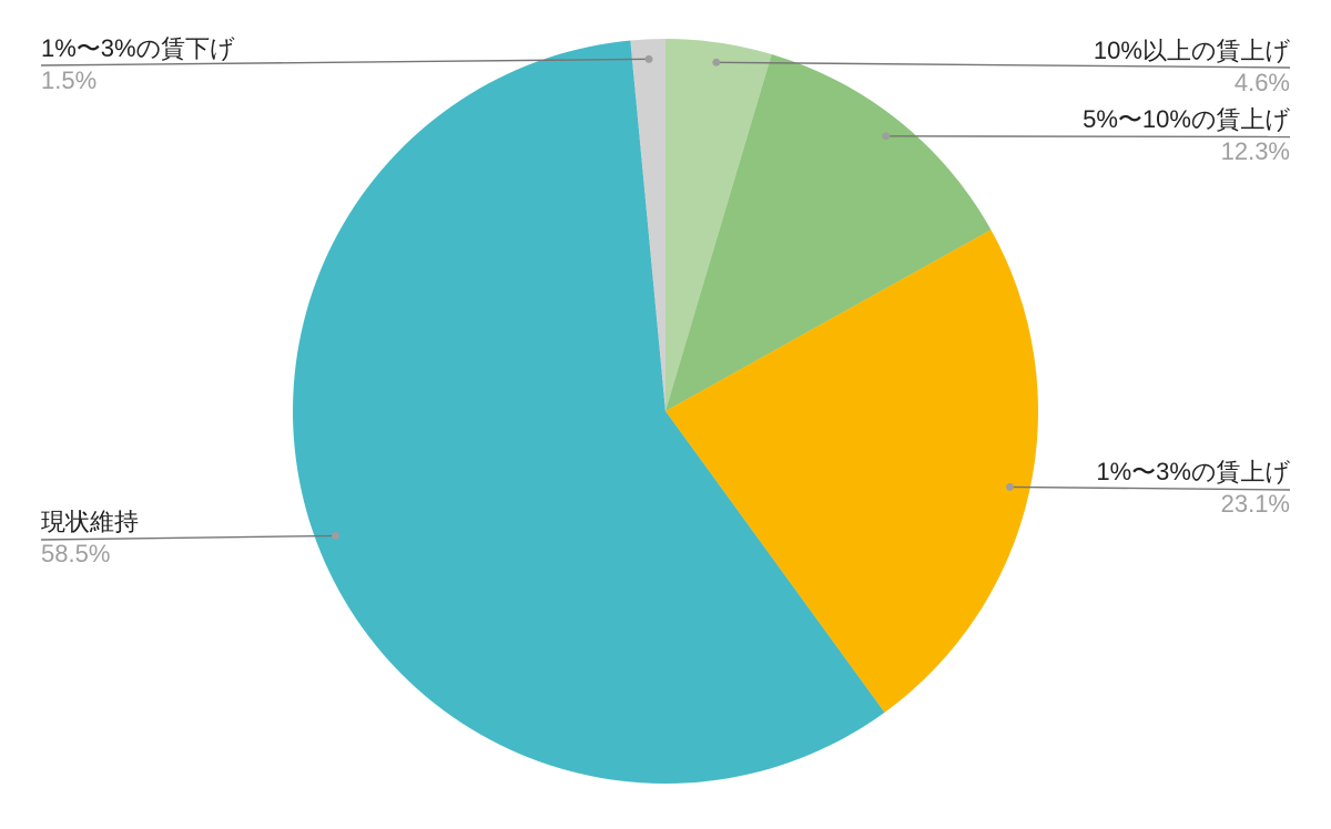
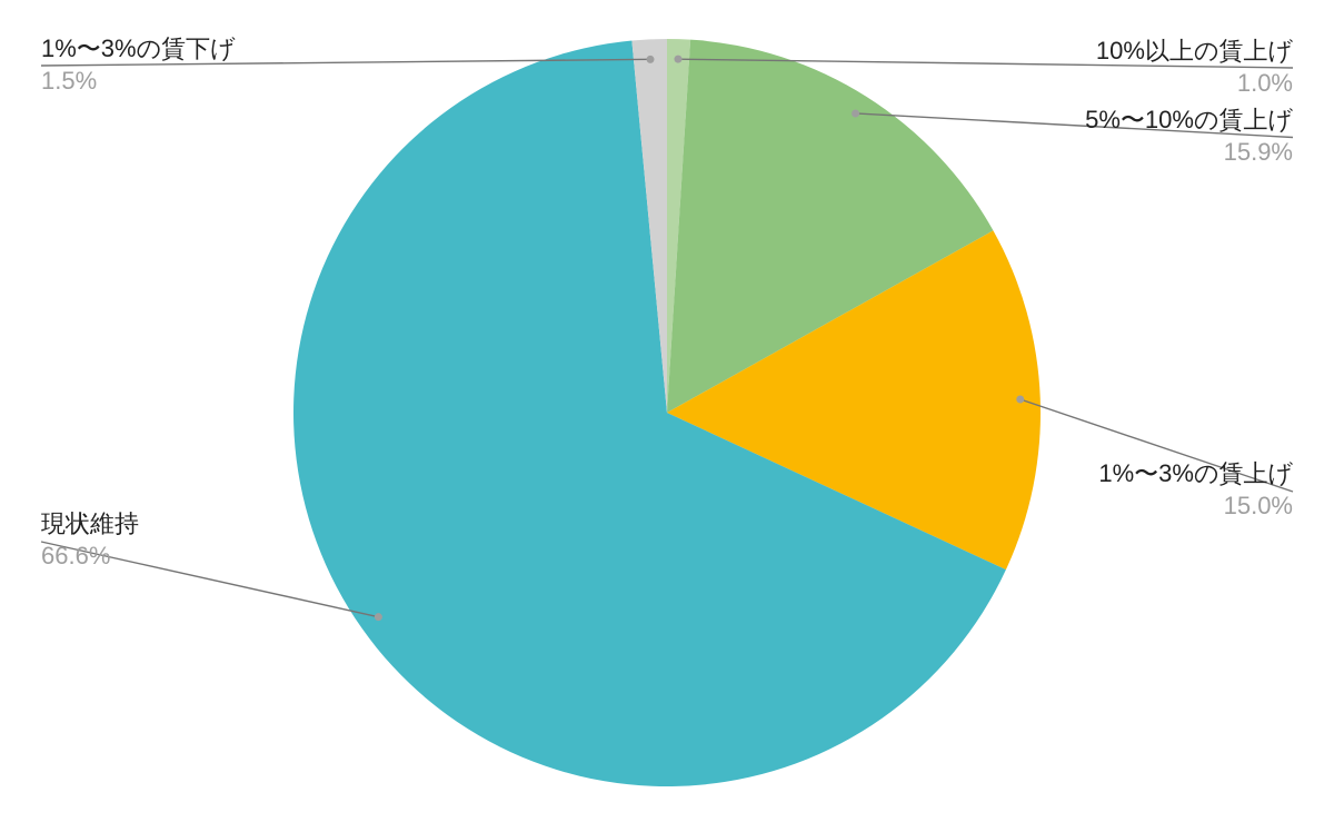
10%以上の賃上げ: 4.6% -> 1.0%
5%〜10%の賃上げ: 12.3% -> 15.9%
1%〜3%の賃上げ: 23.1% -> 15.0%
現状維持: 58.5% -> 66.6%
